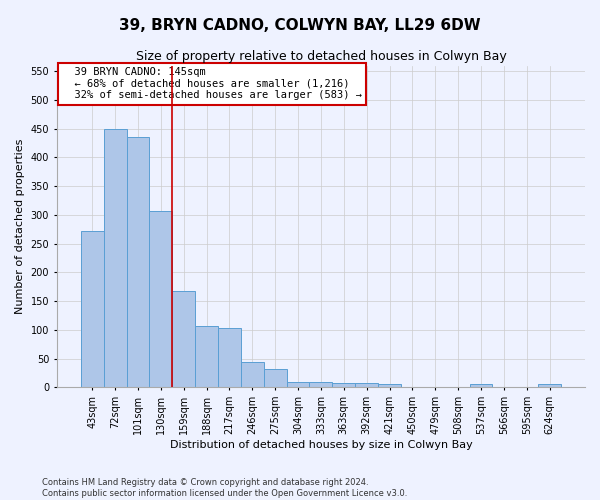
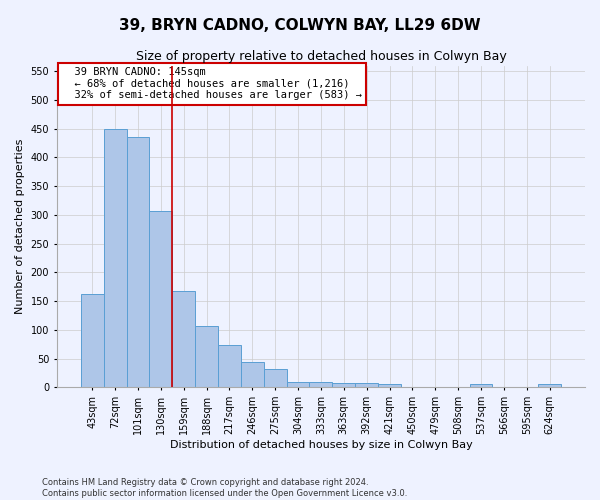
43sqm: 272 -> 163
217sqm: 104 -> 74
